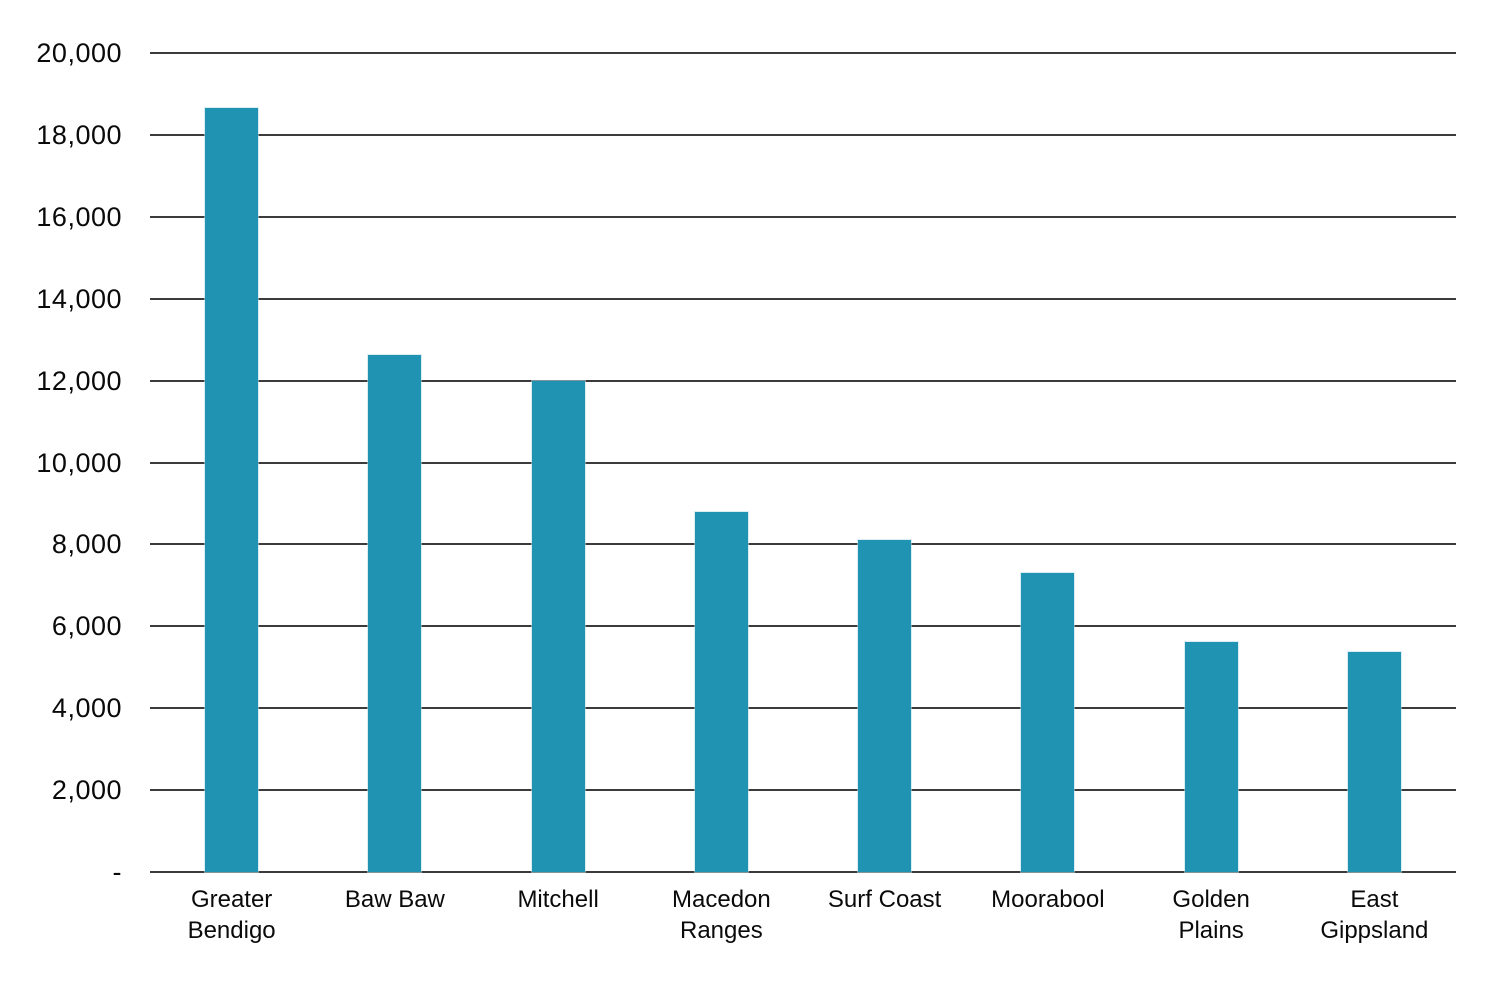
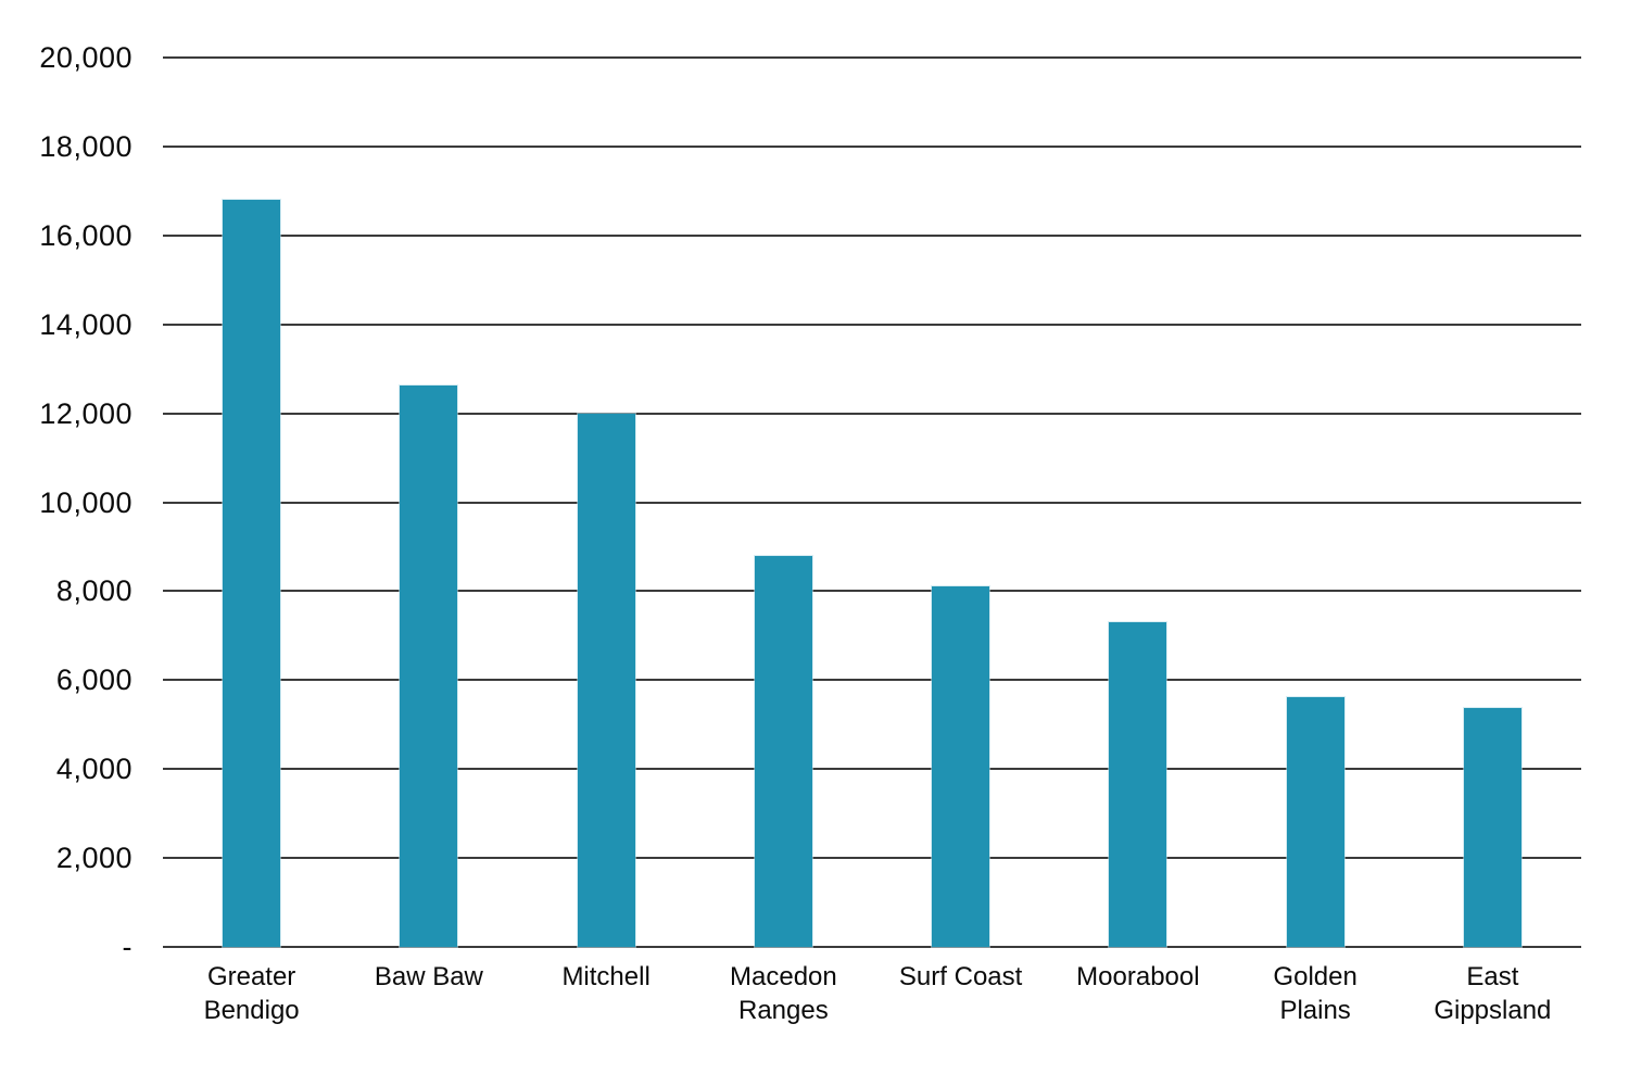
Greater Bendigo: 18600 -> 16800
